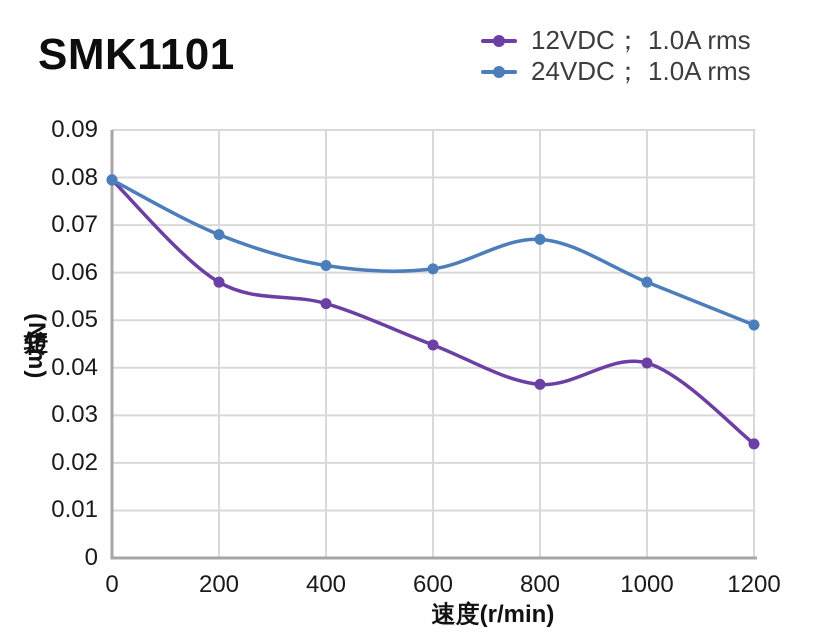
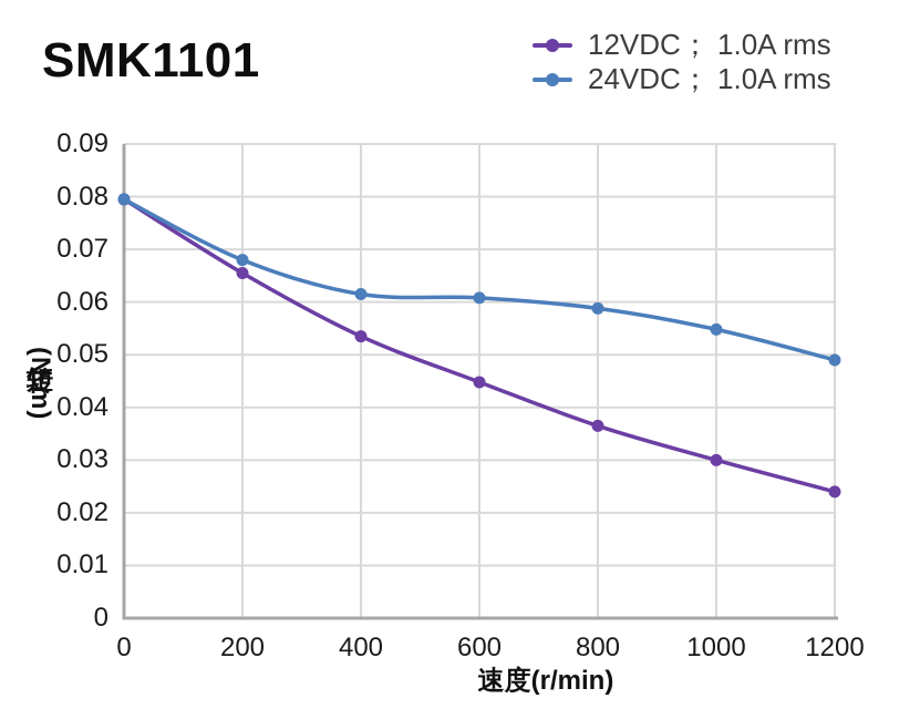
12VDC； 1.0A rms/200: 0.058 -> 0.066
24VDC； 1.0A rms/800: 0.067 -> 0.059
12VDC； 1.0A rms/1000: 0.041 -> 0.030
24VDC； 1.0A rms/1000: 0.058 -> 0.055
